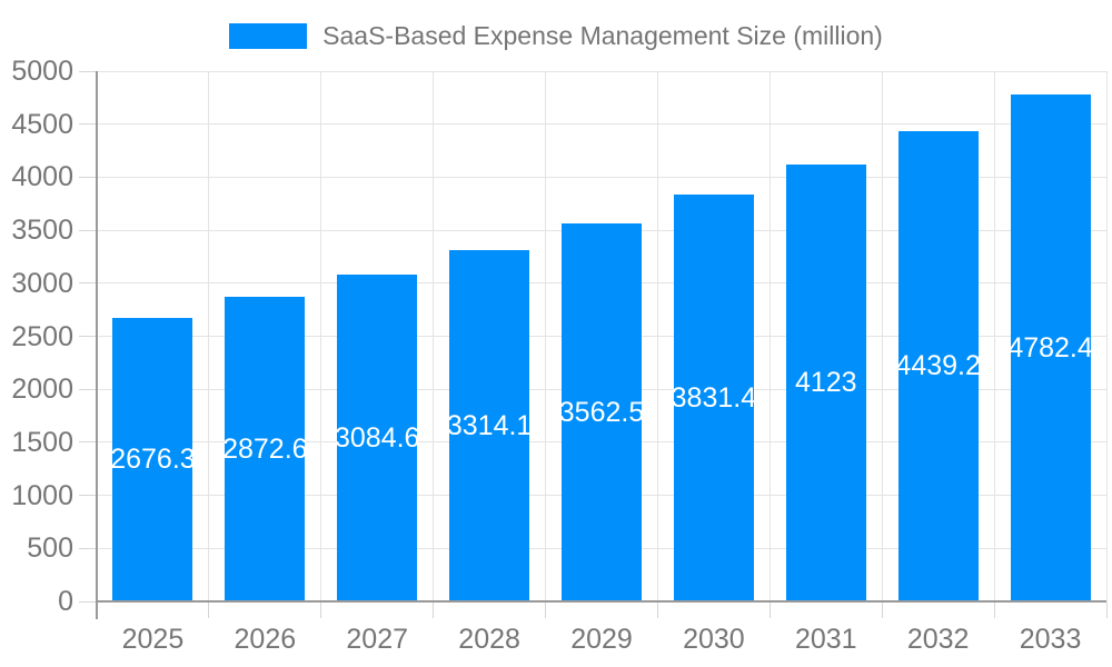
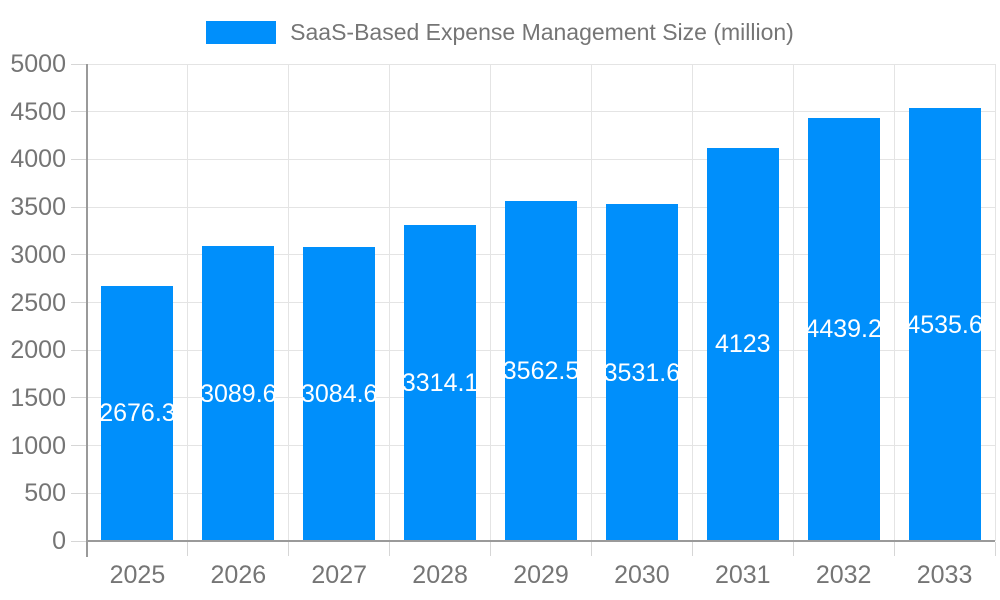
2026: 2872.6 -> 3089.6
2030: 3831.4 -> 3531.6
2033: 4782.4 -> 4535.6
